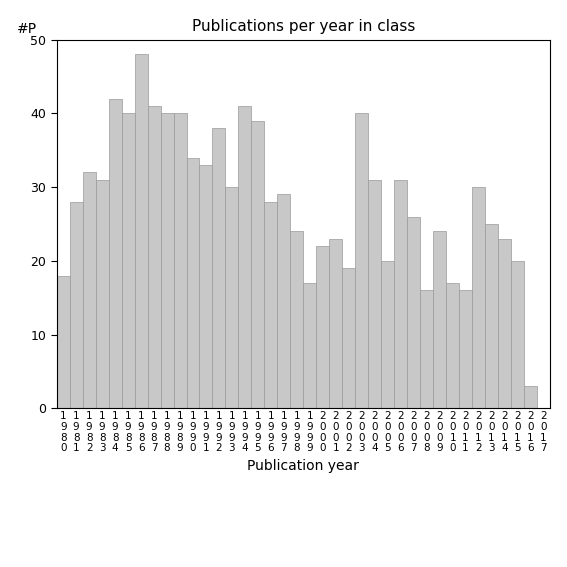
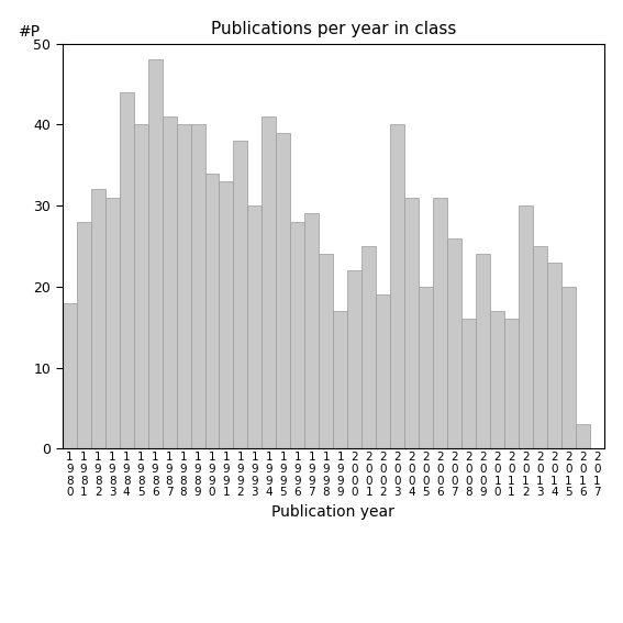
1 9 8 4: 42 -> 44
2 0 0 1: 23 -> 25
